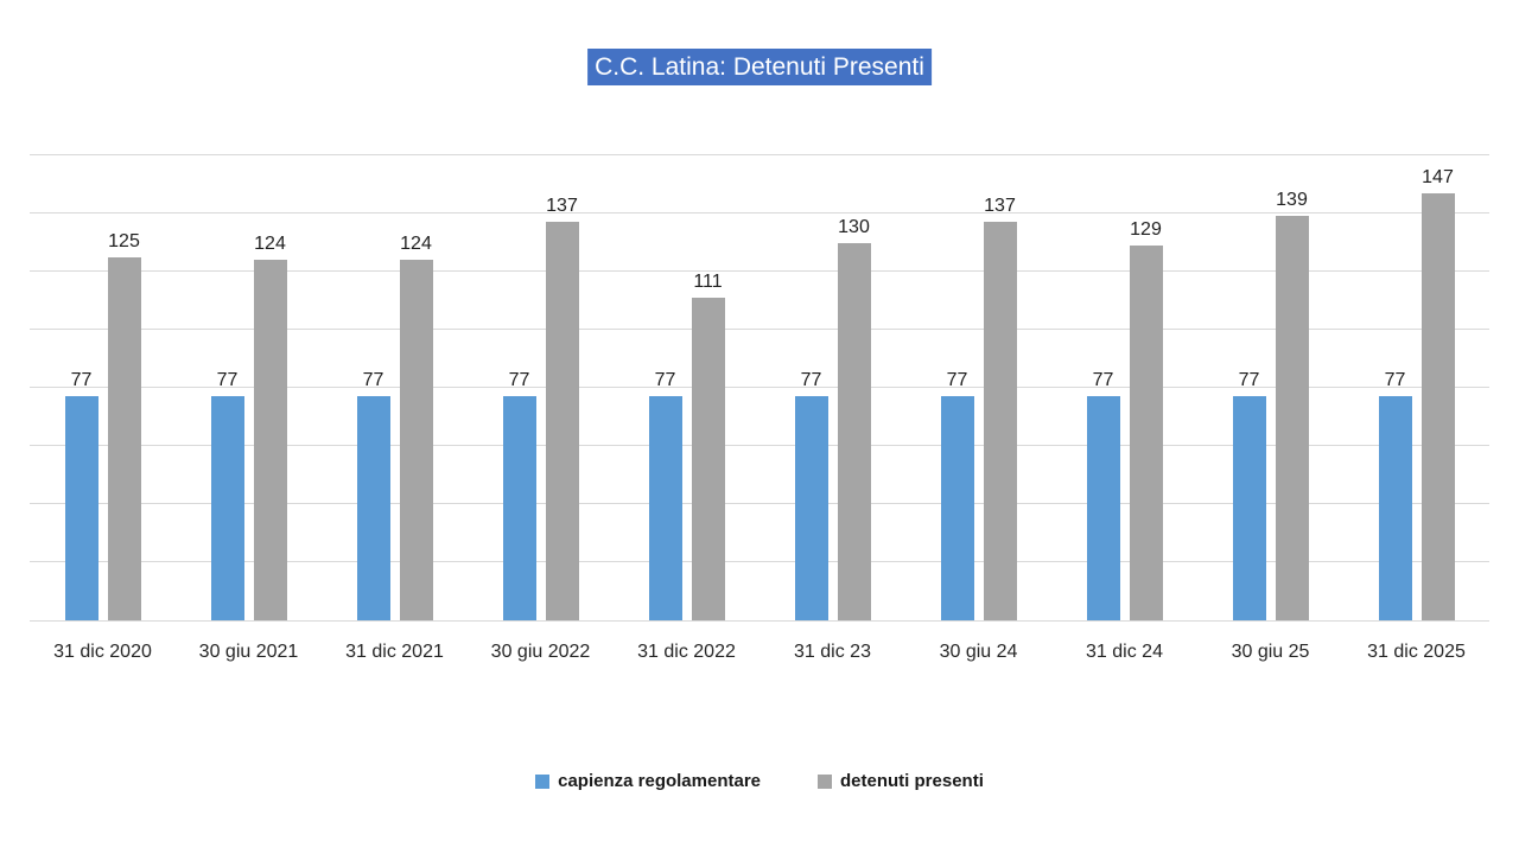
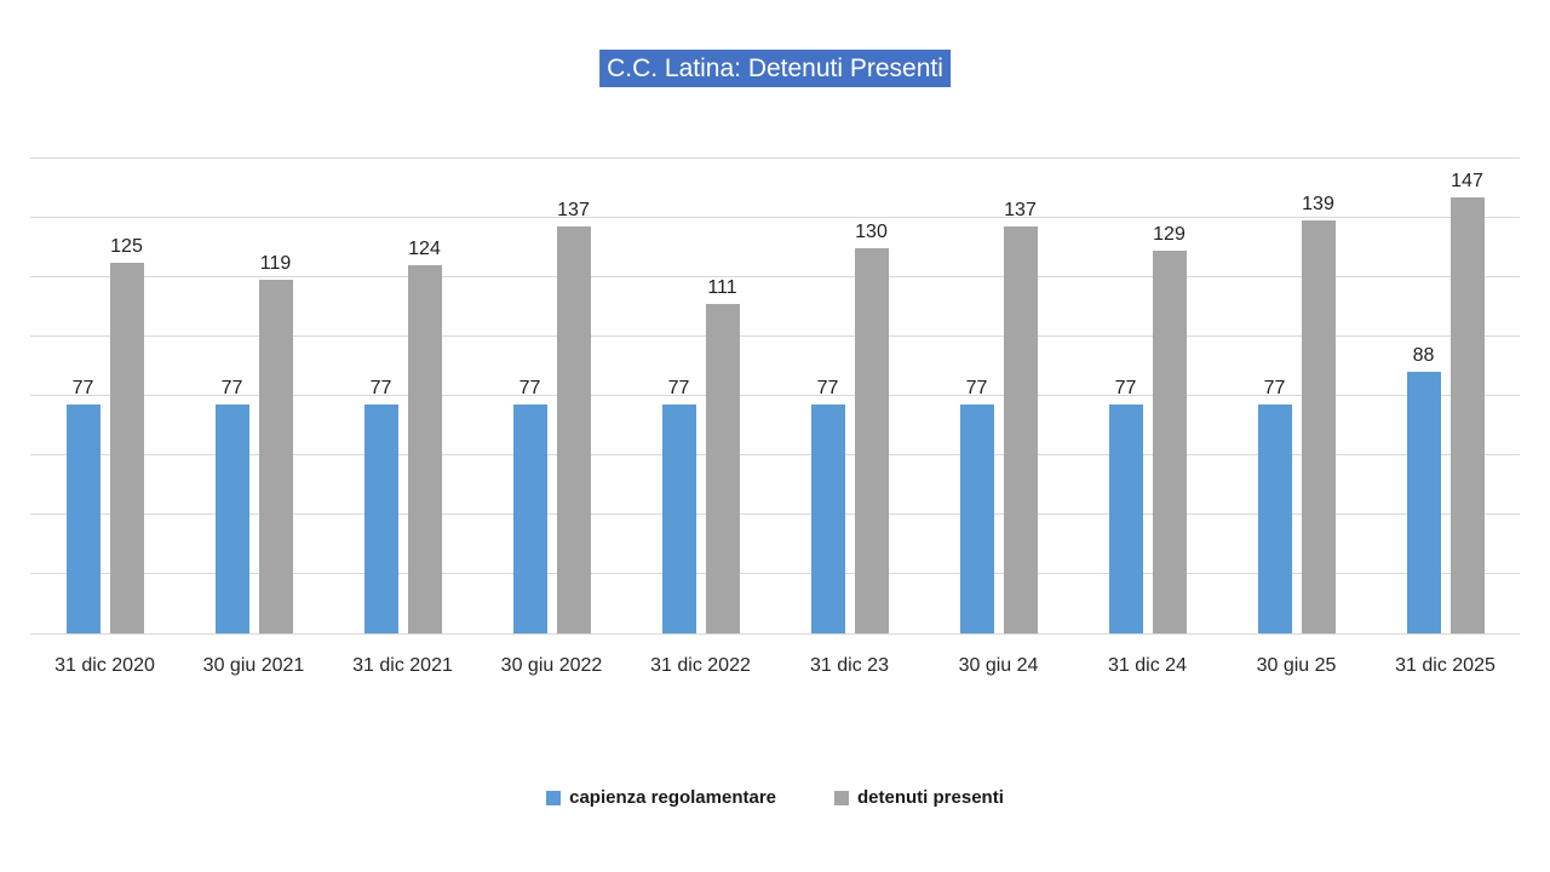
detenuti presenti/30 giu 2021: 124 -> 119
capienza regolamentare/31 dic 2025: 77 -> 88
